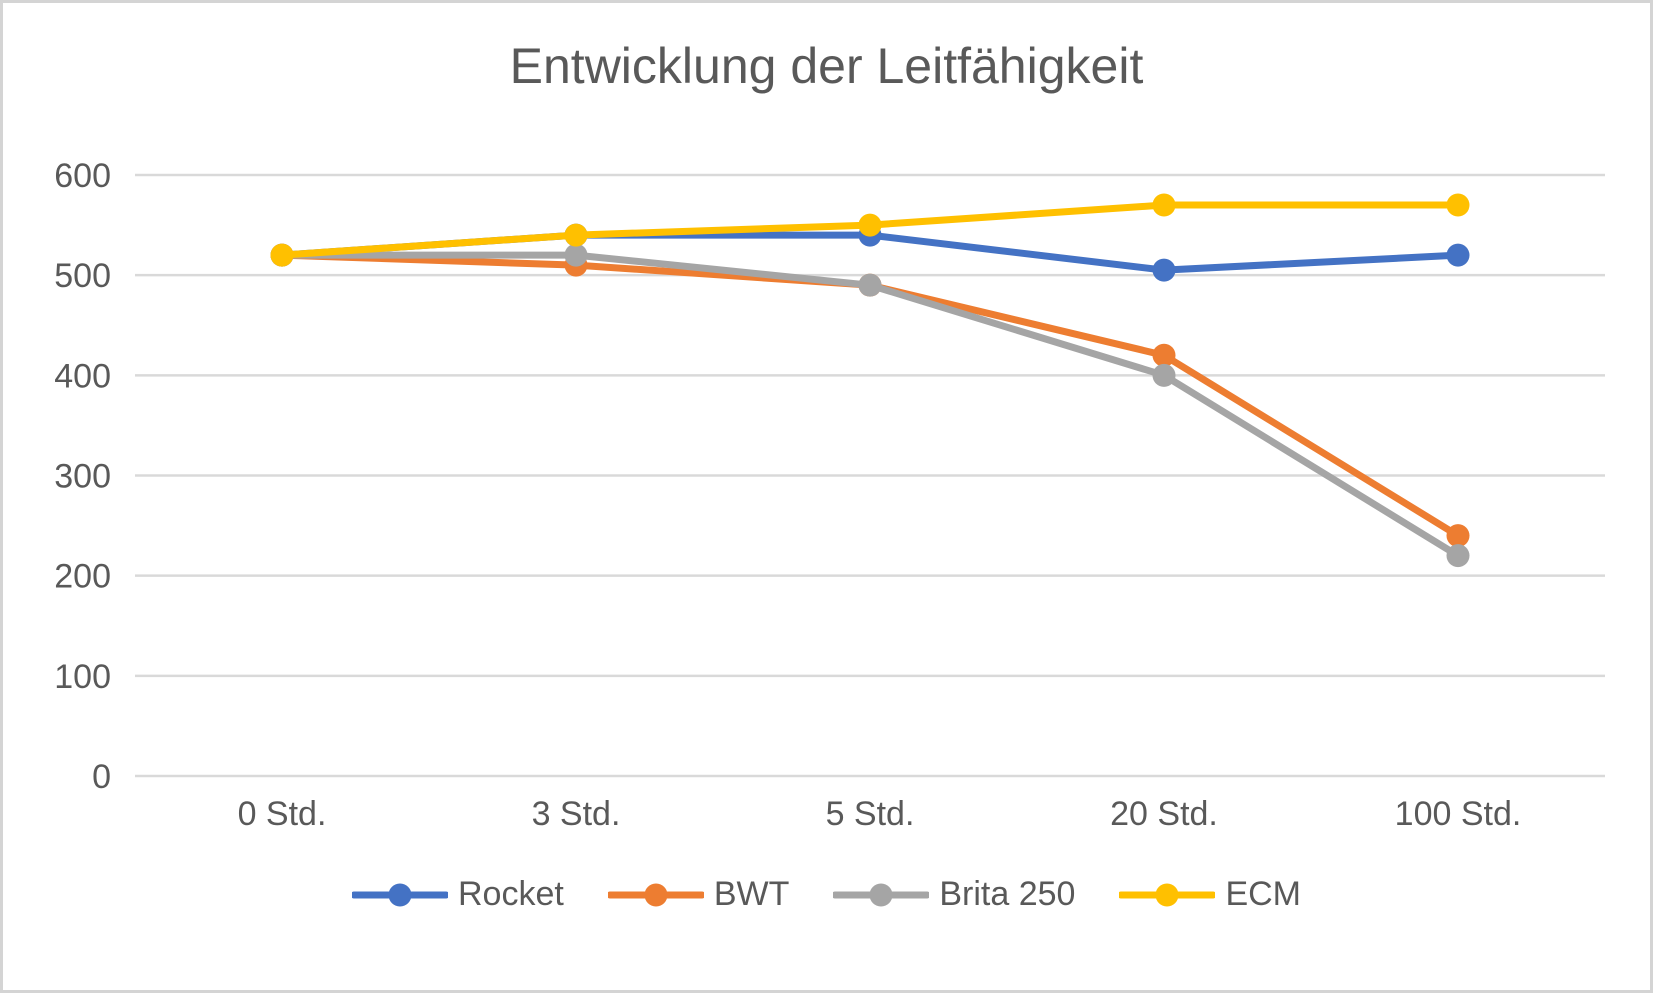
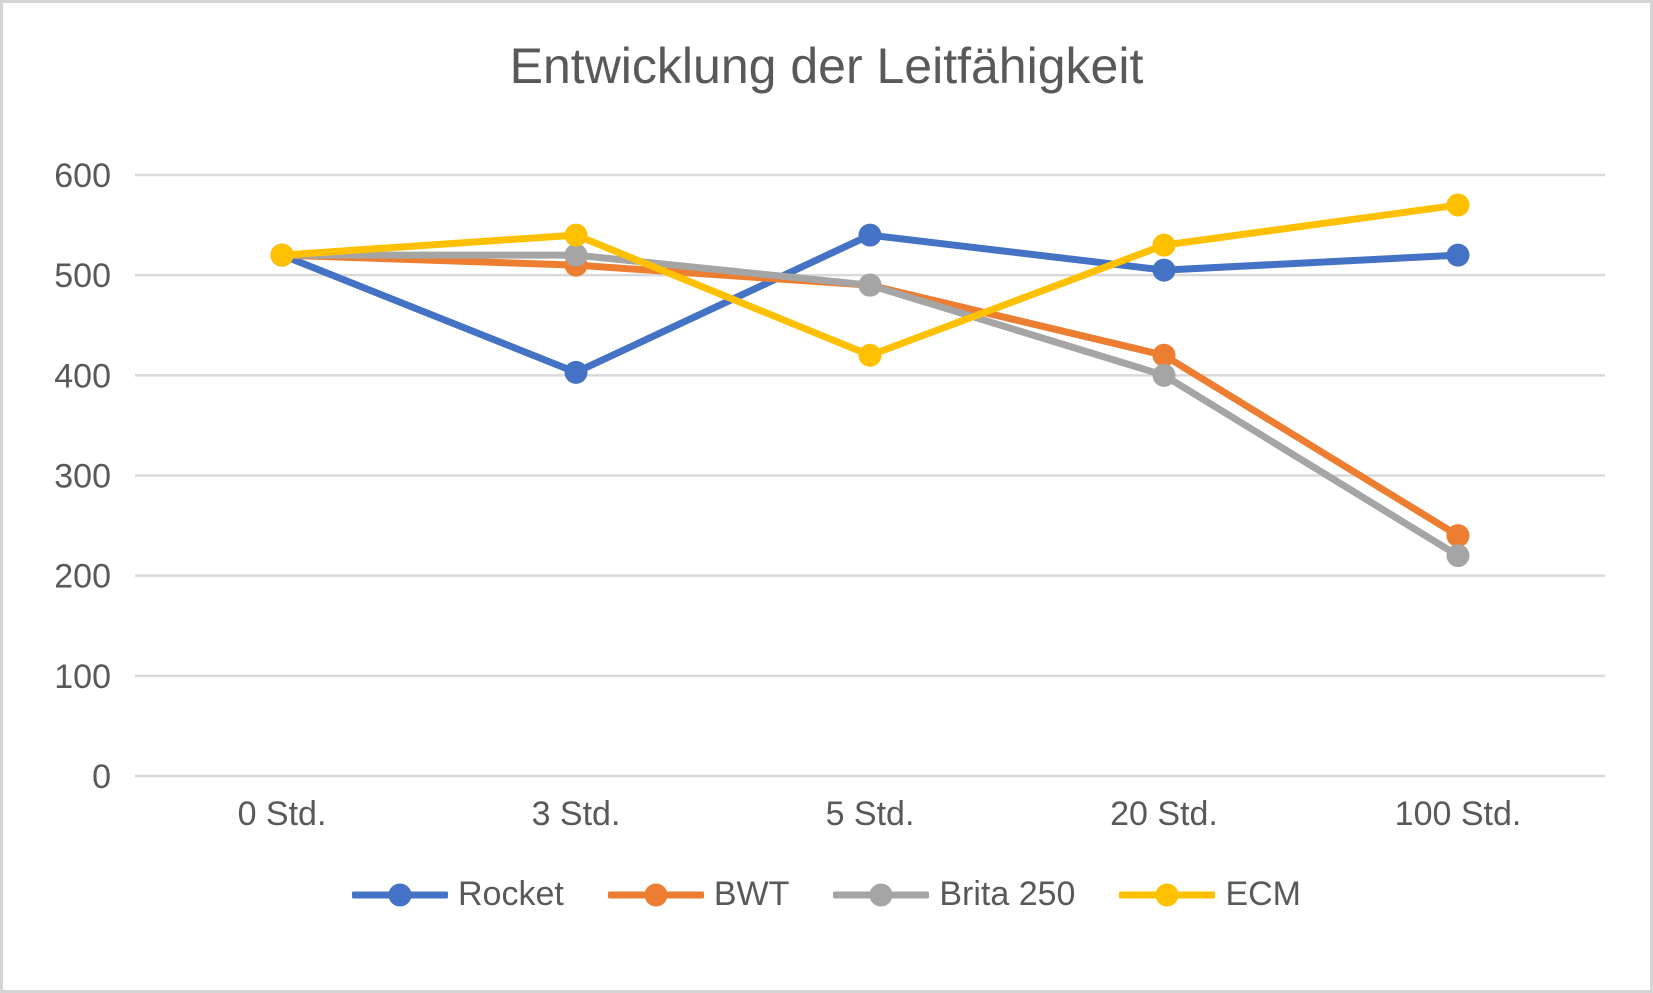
Rocket/3 Std.: 540 -> 403
ECM/5 Std.: 550 -> 420
ECM/20 Std.: 570 -> 530
